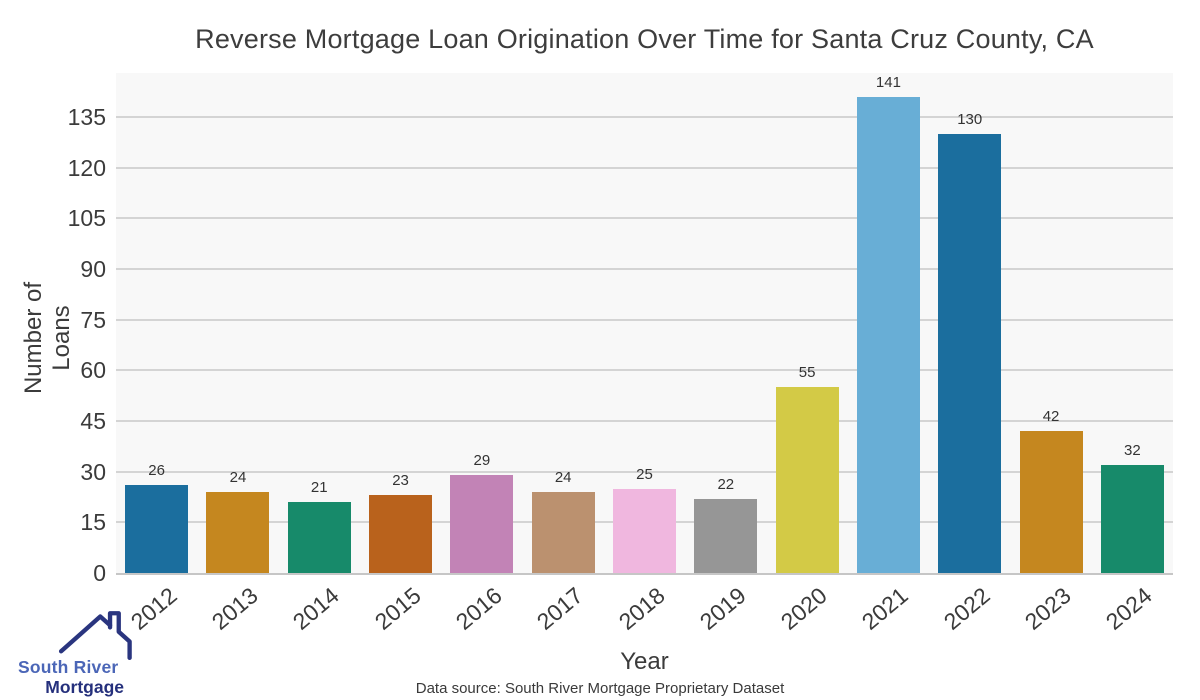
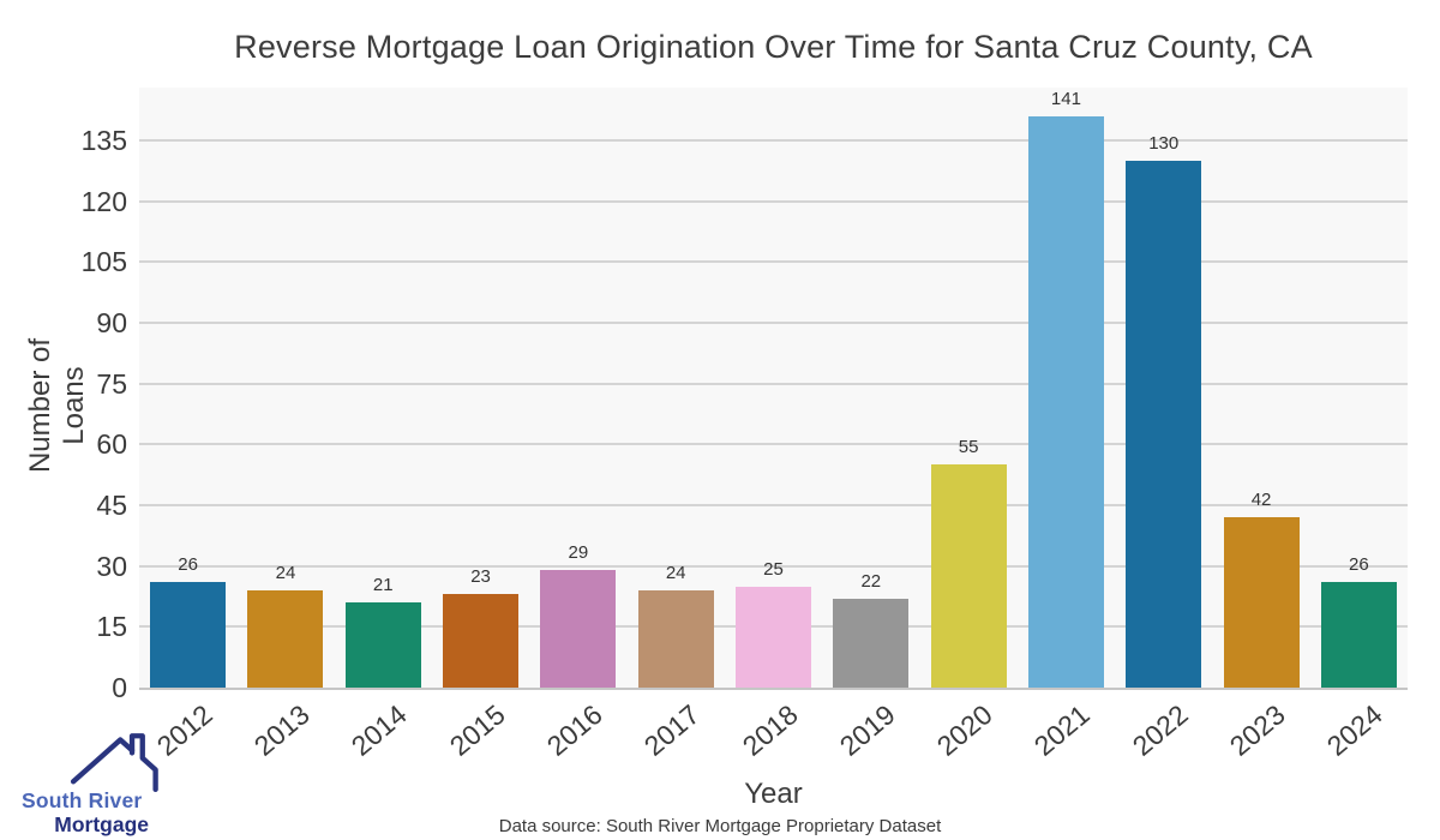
2024: 32 -> 26
